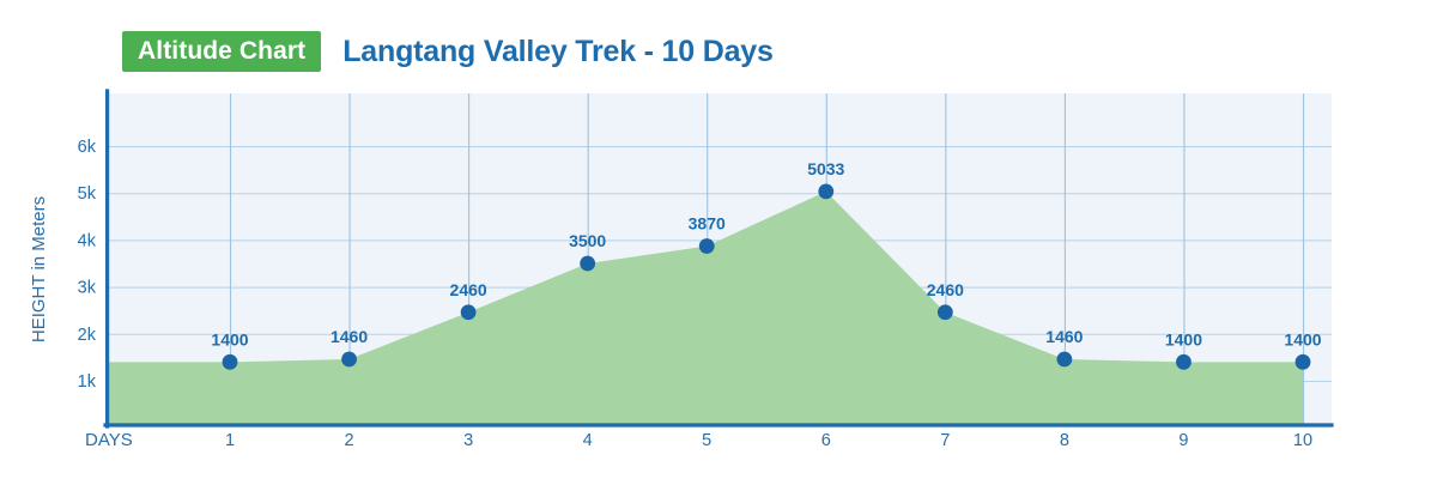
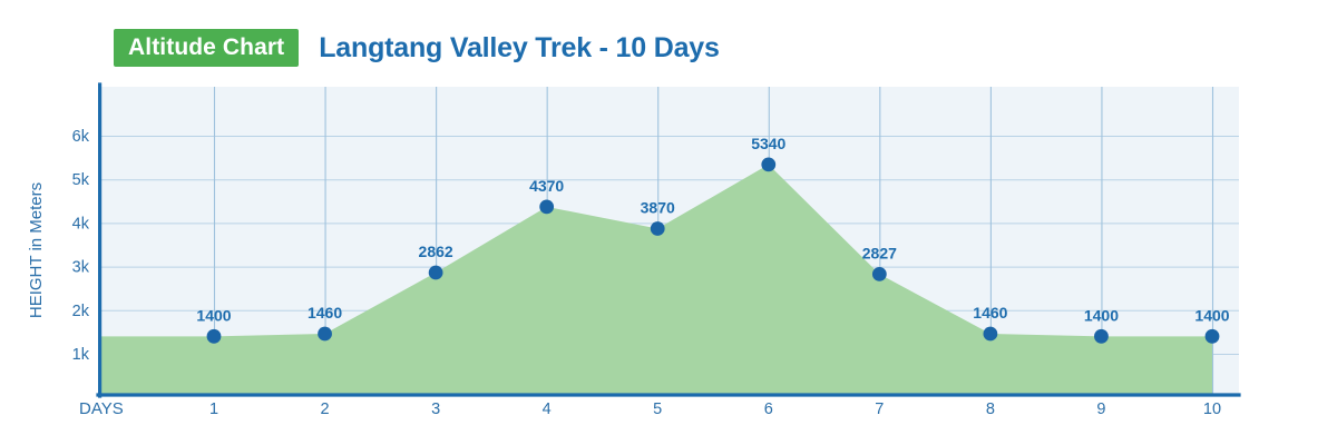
3: 2460 -> 2862
4: 3500 -> 4370
6: 5033 -> 5340
7: 2460 -> 2827
